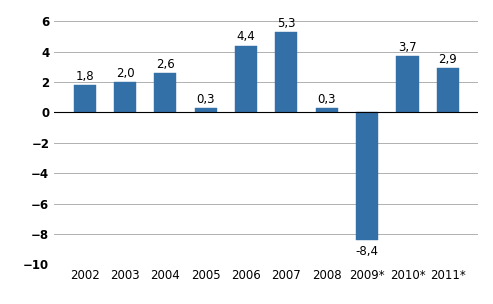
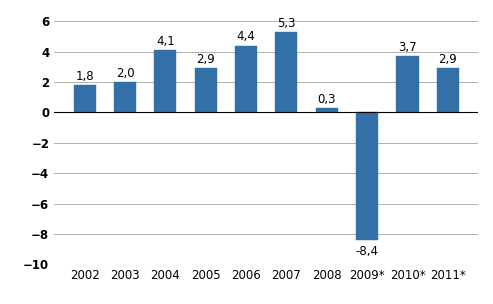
2004: 2,6 -> 4,1
2005: 0,3 -> 2,9
